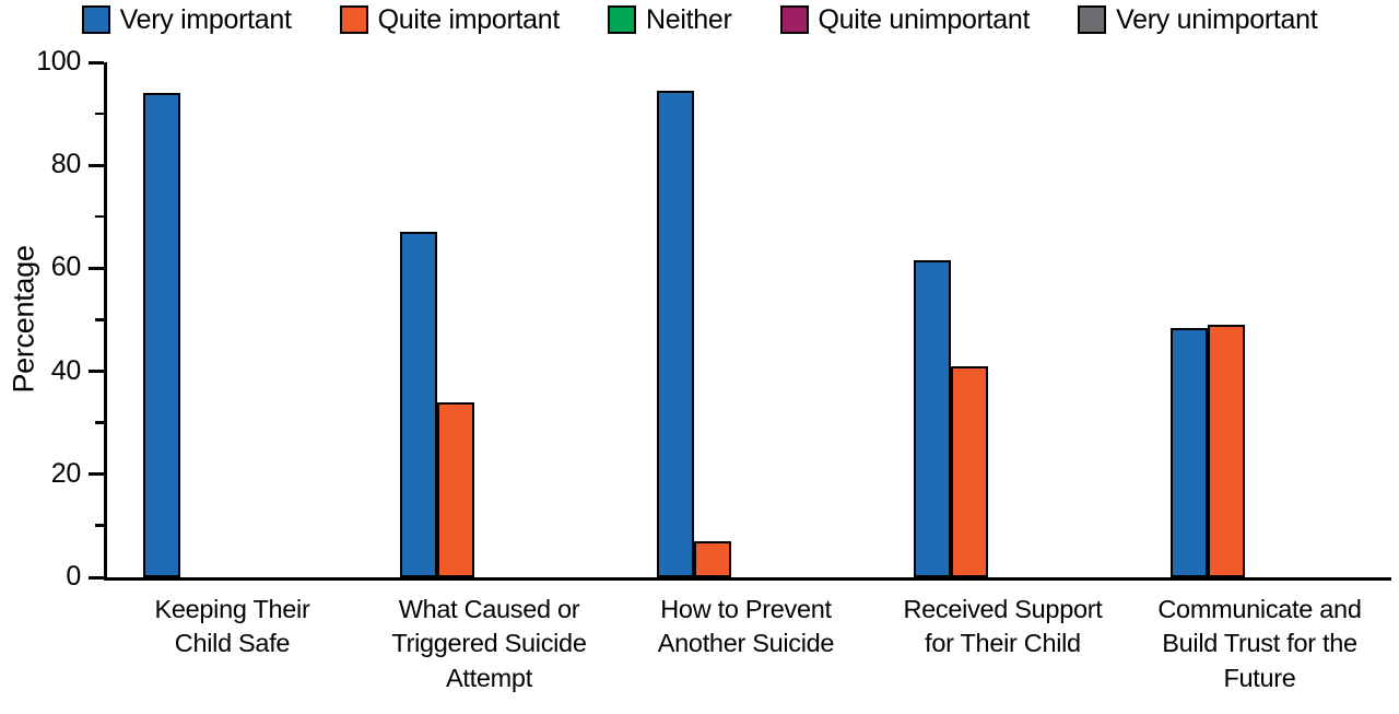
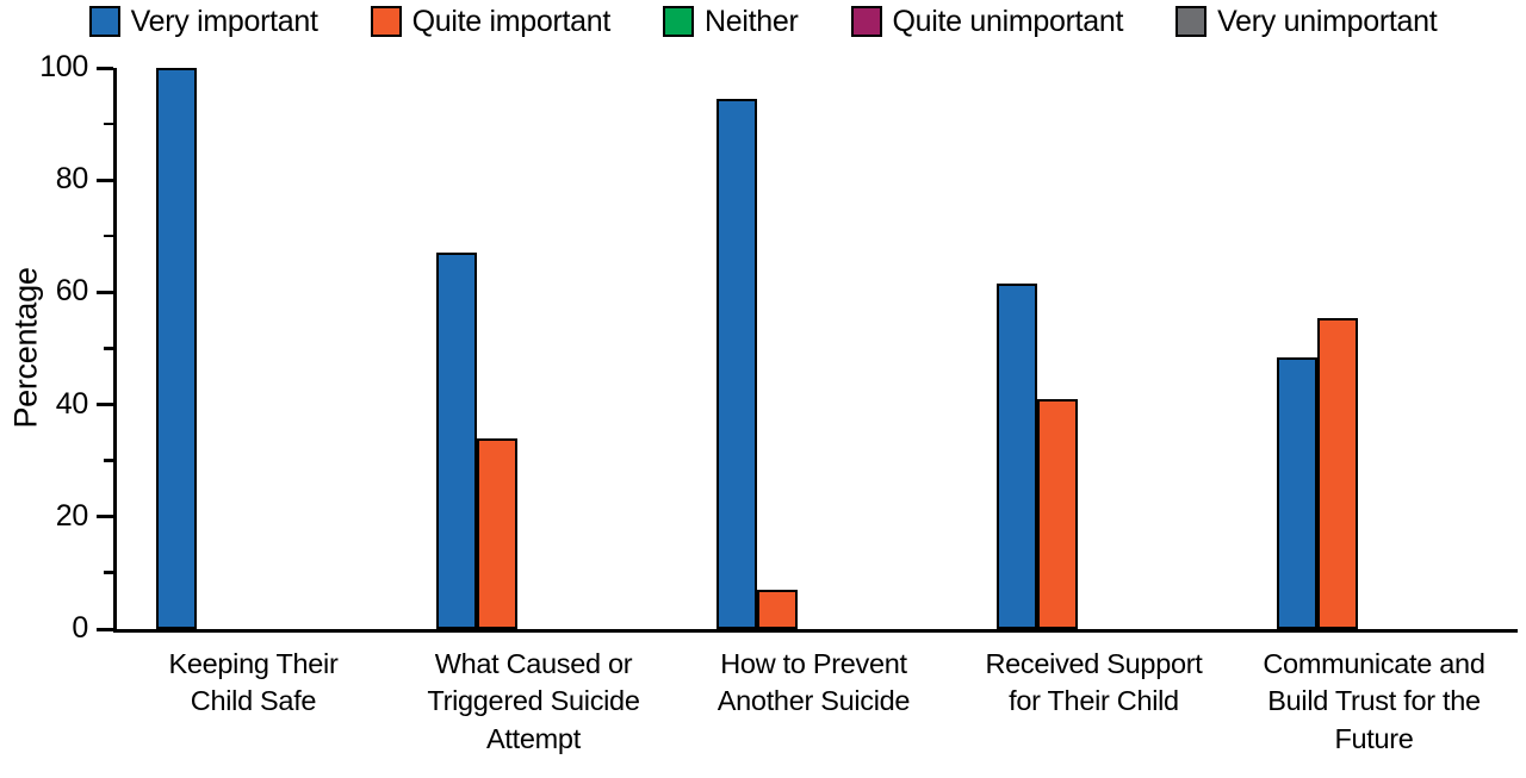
Very important/Keeping Their Child Safe: 94 -> 100
Quite important/Communicate and Build Trust for the Future: 49 -> 56
